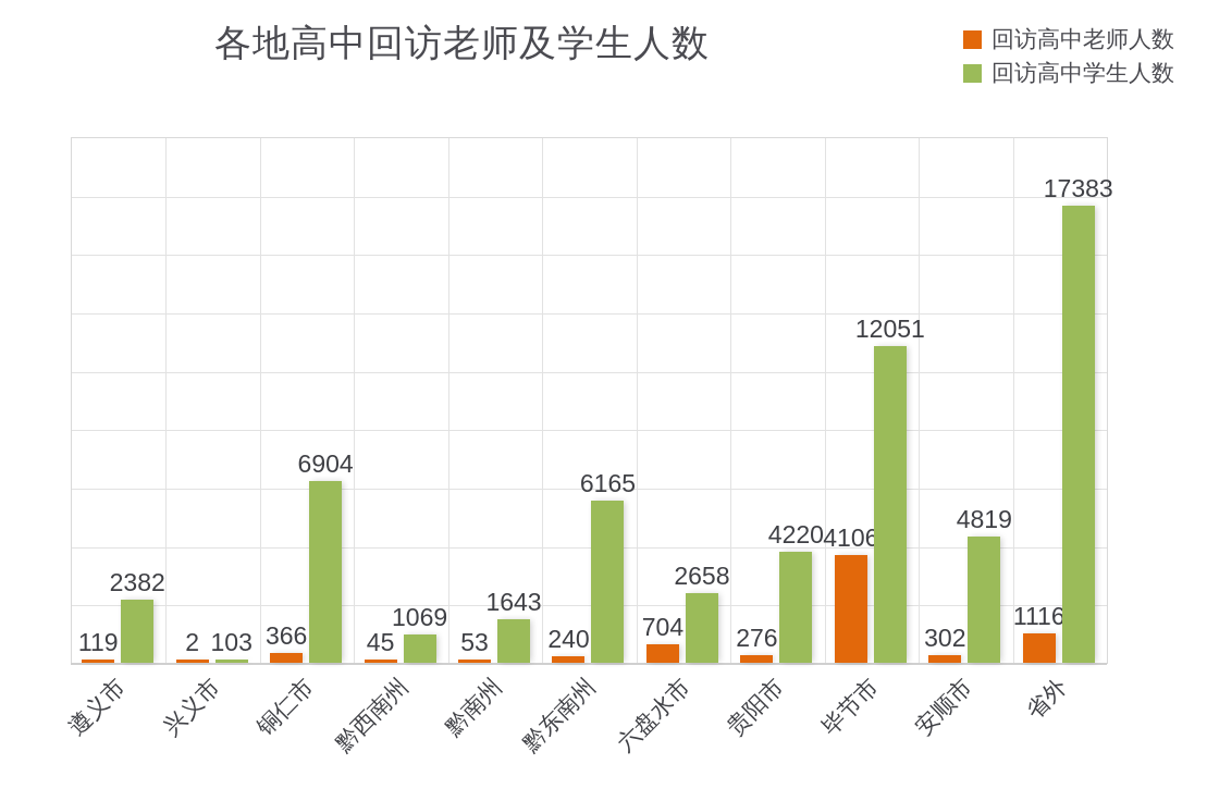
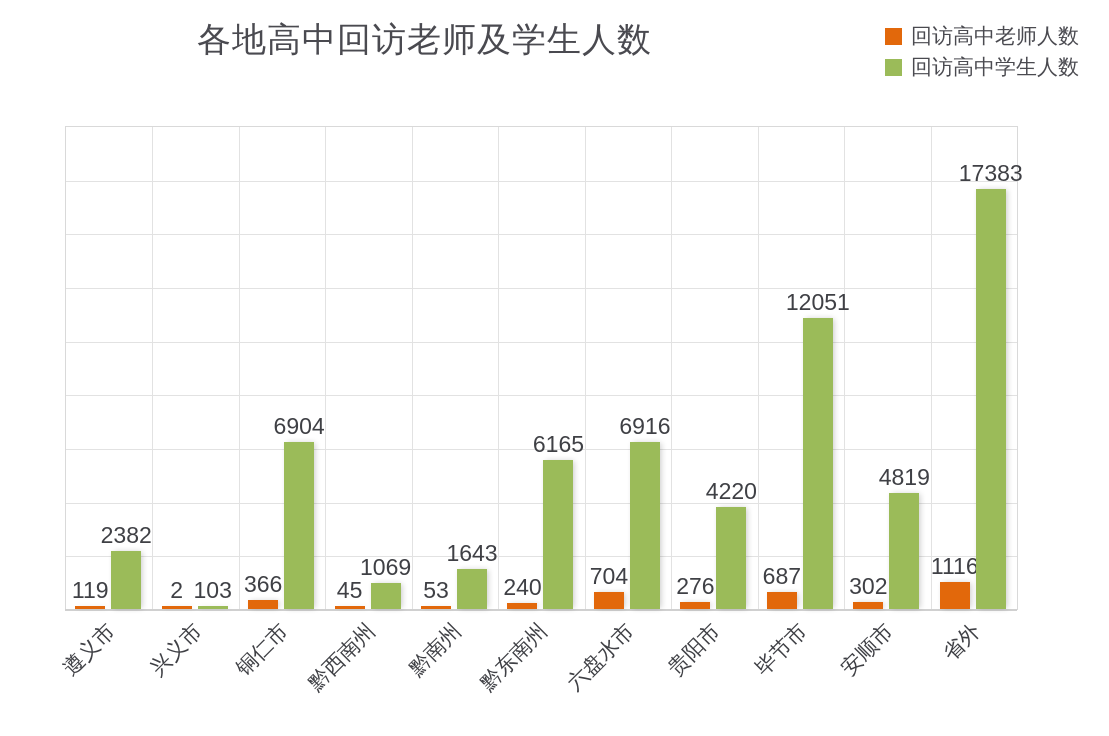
回访高中学生人数/六盘水市: 2658 -> 6916
回访高中老师人数/毕节市: 4106 -> 687
